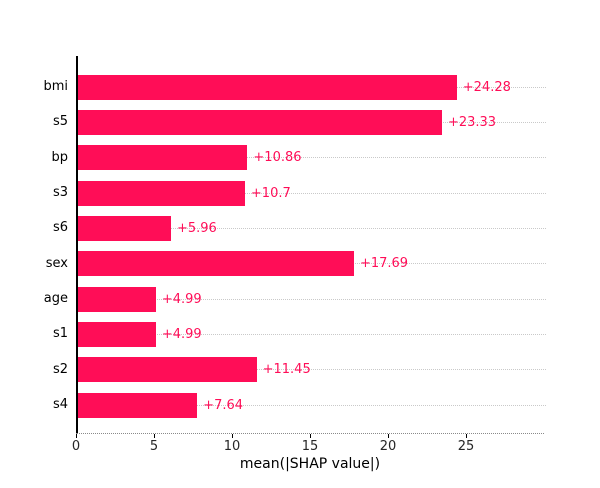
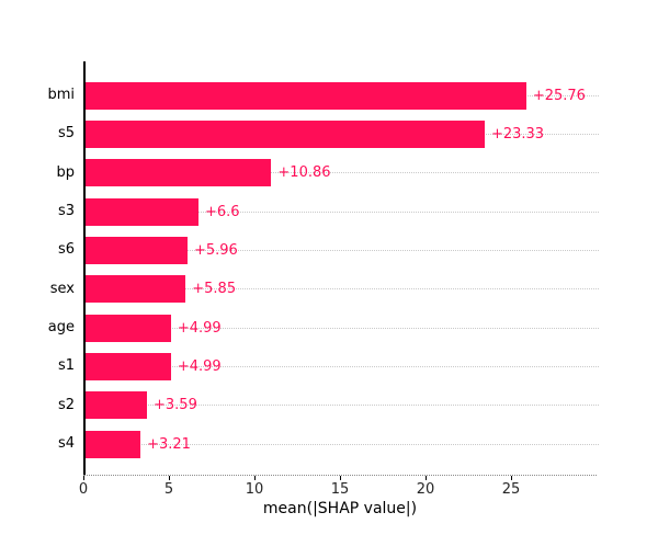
bmi: +24.28 -> +25.76
s3: +10.7 -> +6.6
sex: +17.69 -> +5.85
s2: +11.45 -> +3.59
s4: +7.64 -> +3.21
